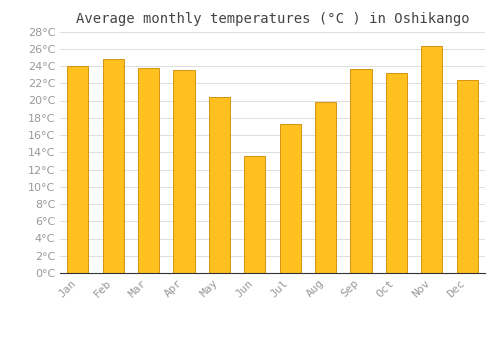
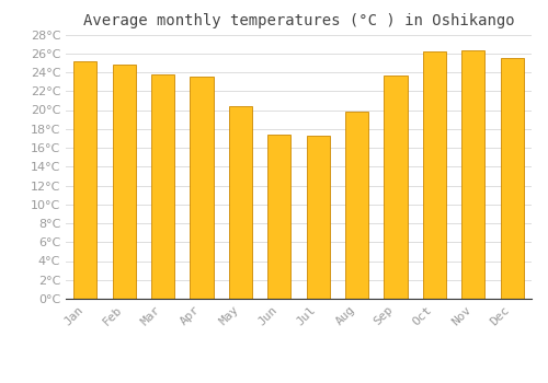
Jan: 24.0°C -> 25.2°C
Jun: 13.6°C -> 17.4°C
Oct: 23.2°C -> 26.2°C
Dec: 22.4°C -> 25.5°C
